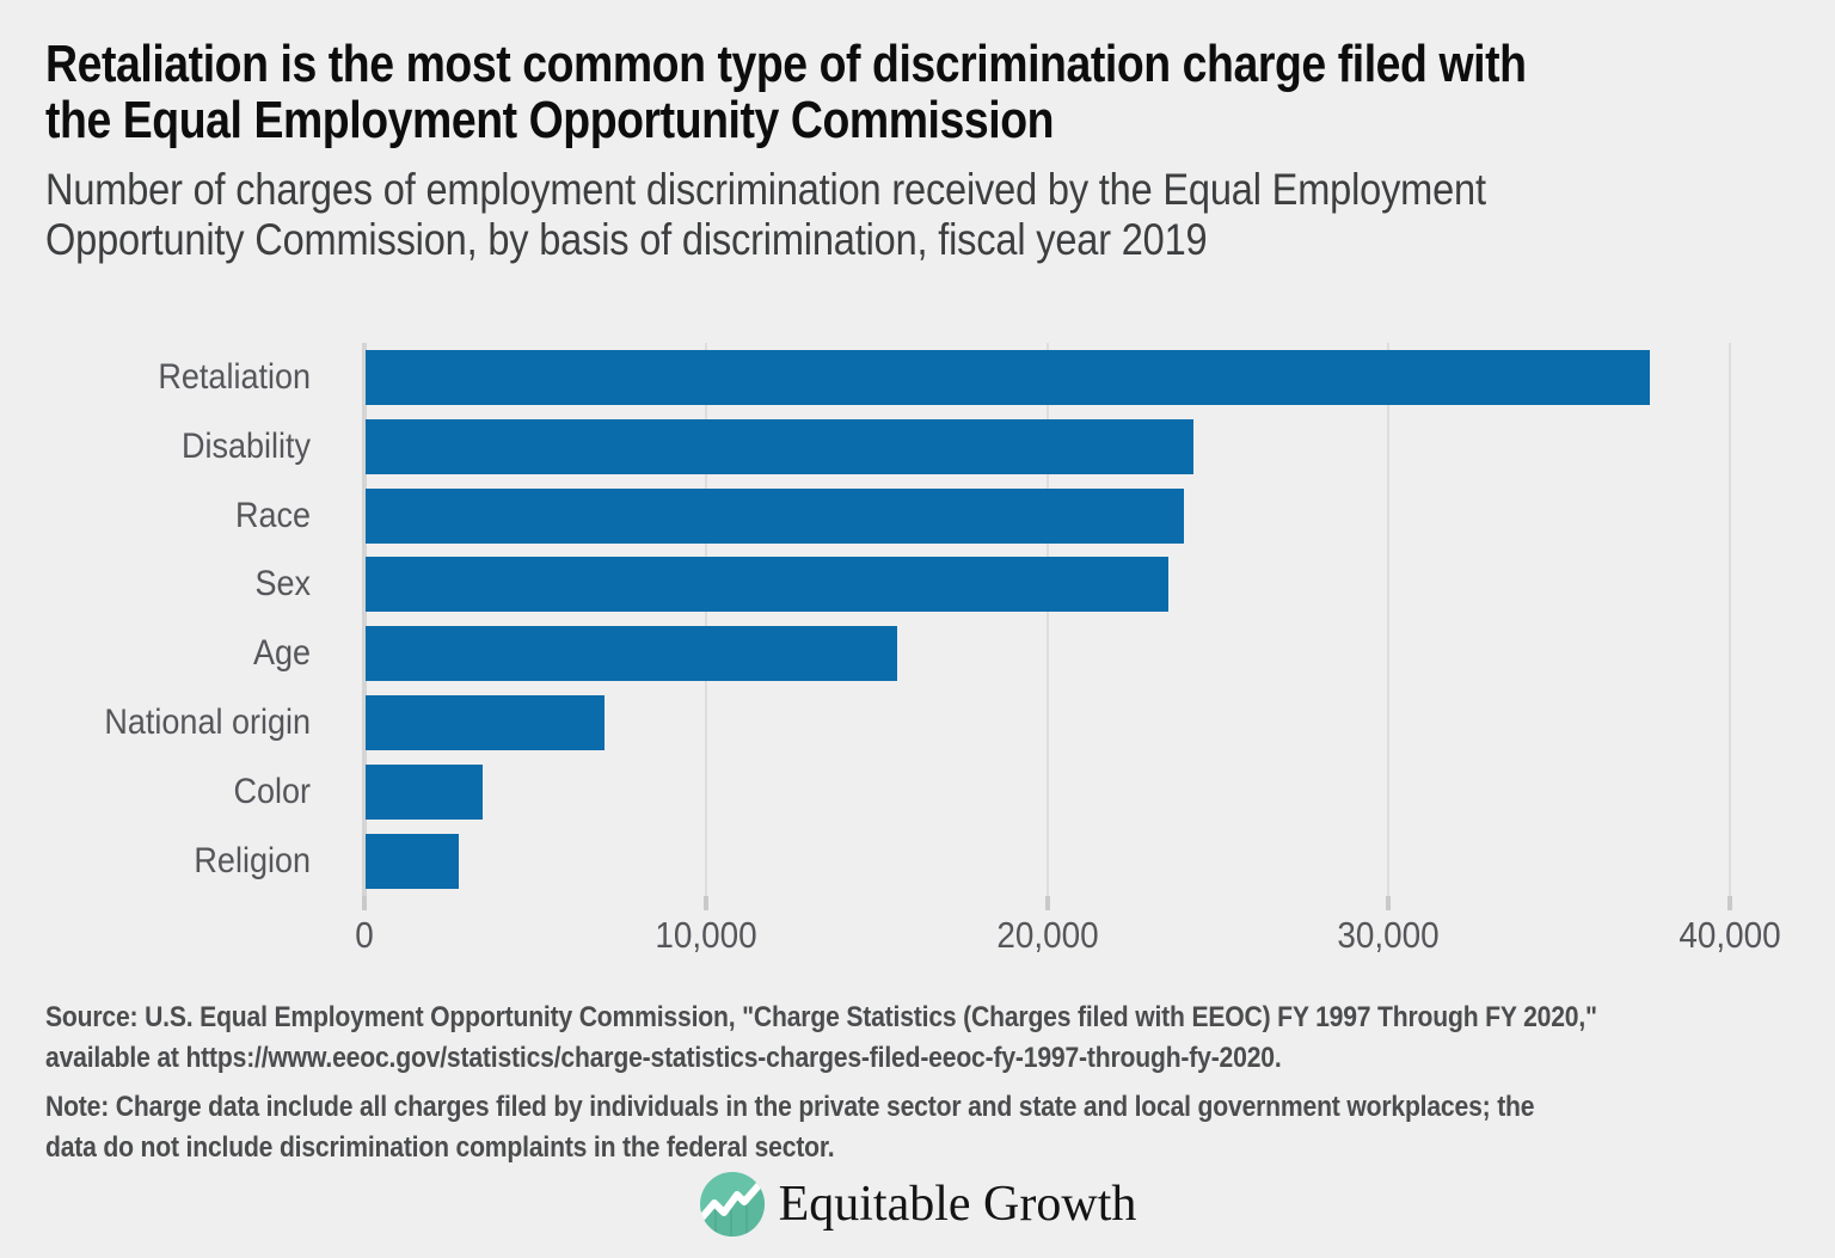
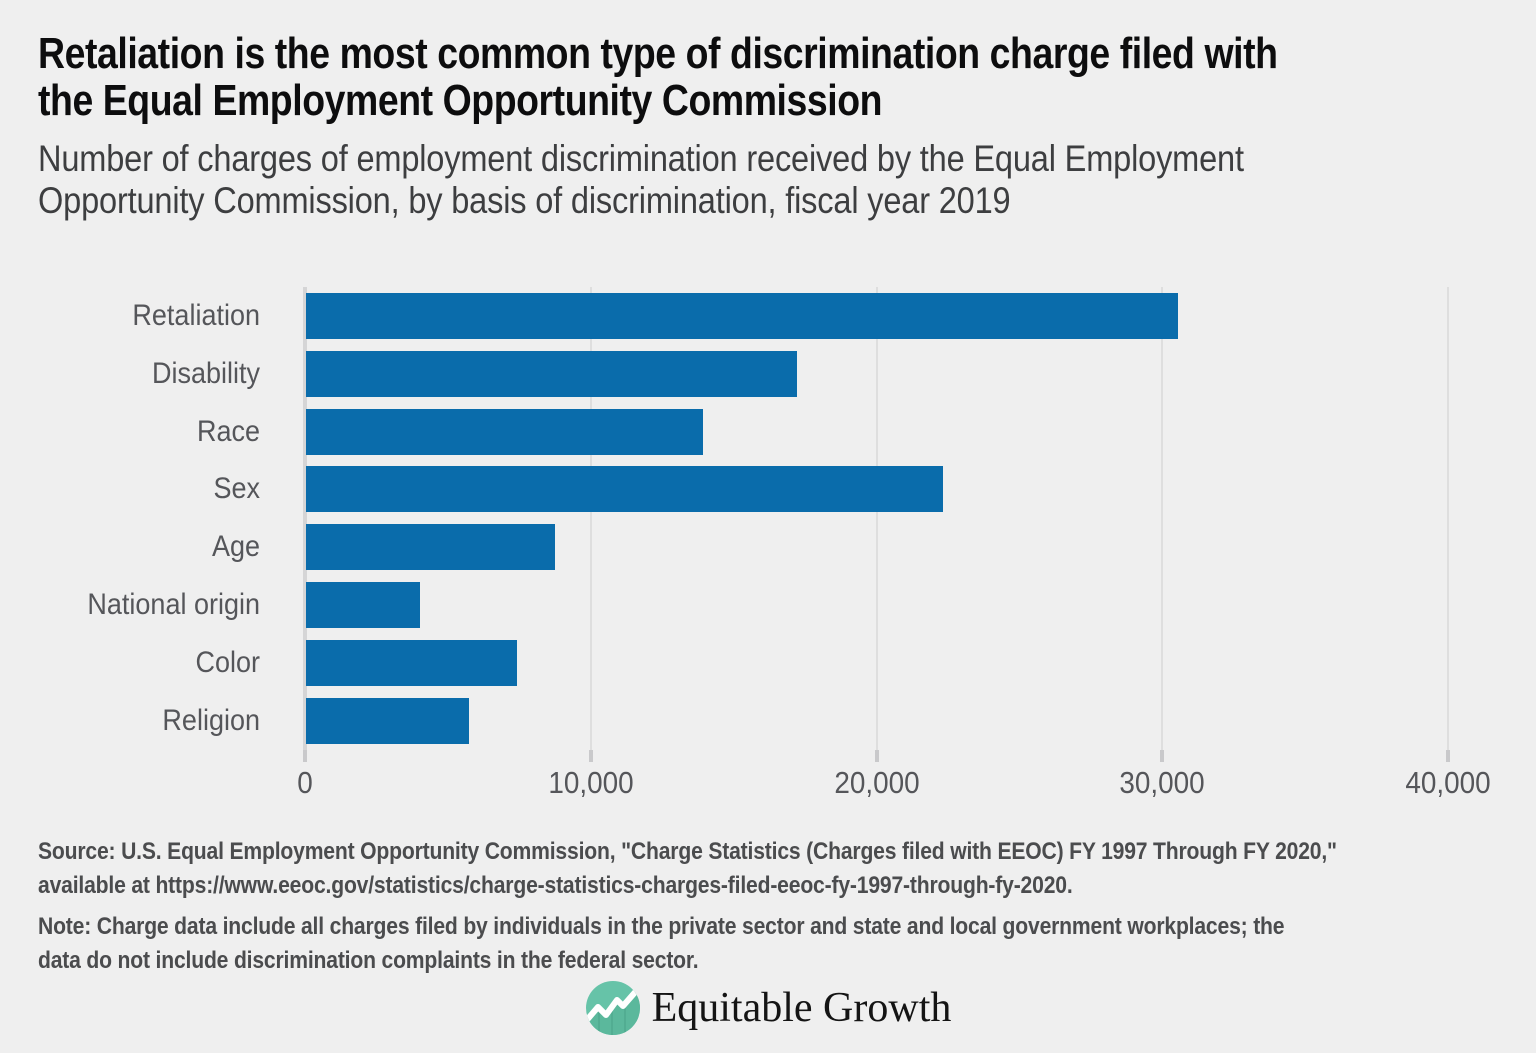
Retaliation: 37600 -> 30500
Disability: 24200 -> 17200
Race: 24000 -> 13900
Sex: 23500 -> 22300
Age: 15600 -> 8700
National origin: 7000 -> 4000
Color: 3400 -> 7400
Religion: 2700 -> 5700
